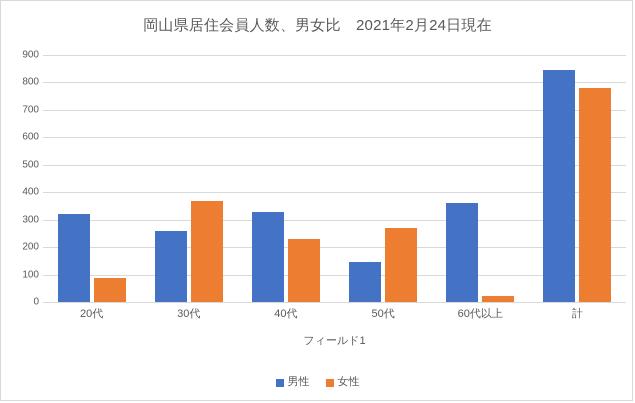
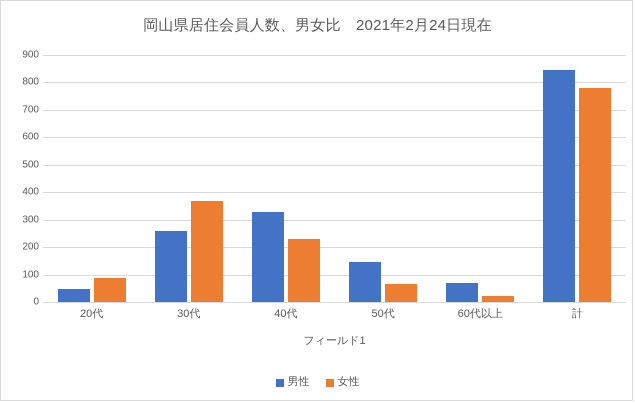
男性/20代: 320 -> 50
女性/50代: 270 -> 60
男性/60代以上: 360 -> 70
